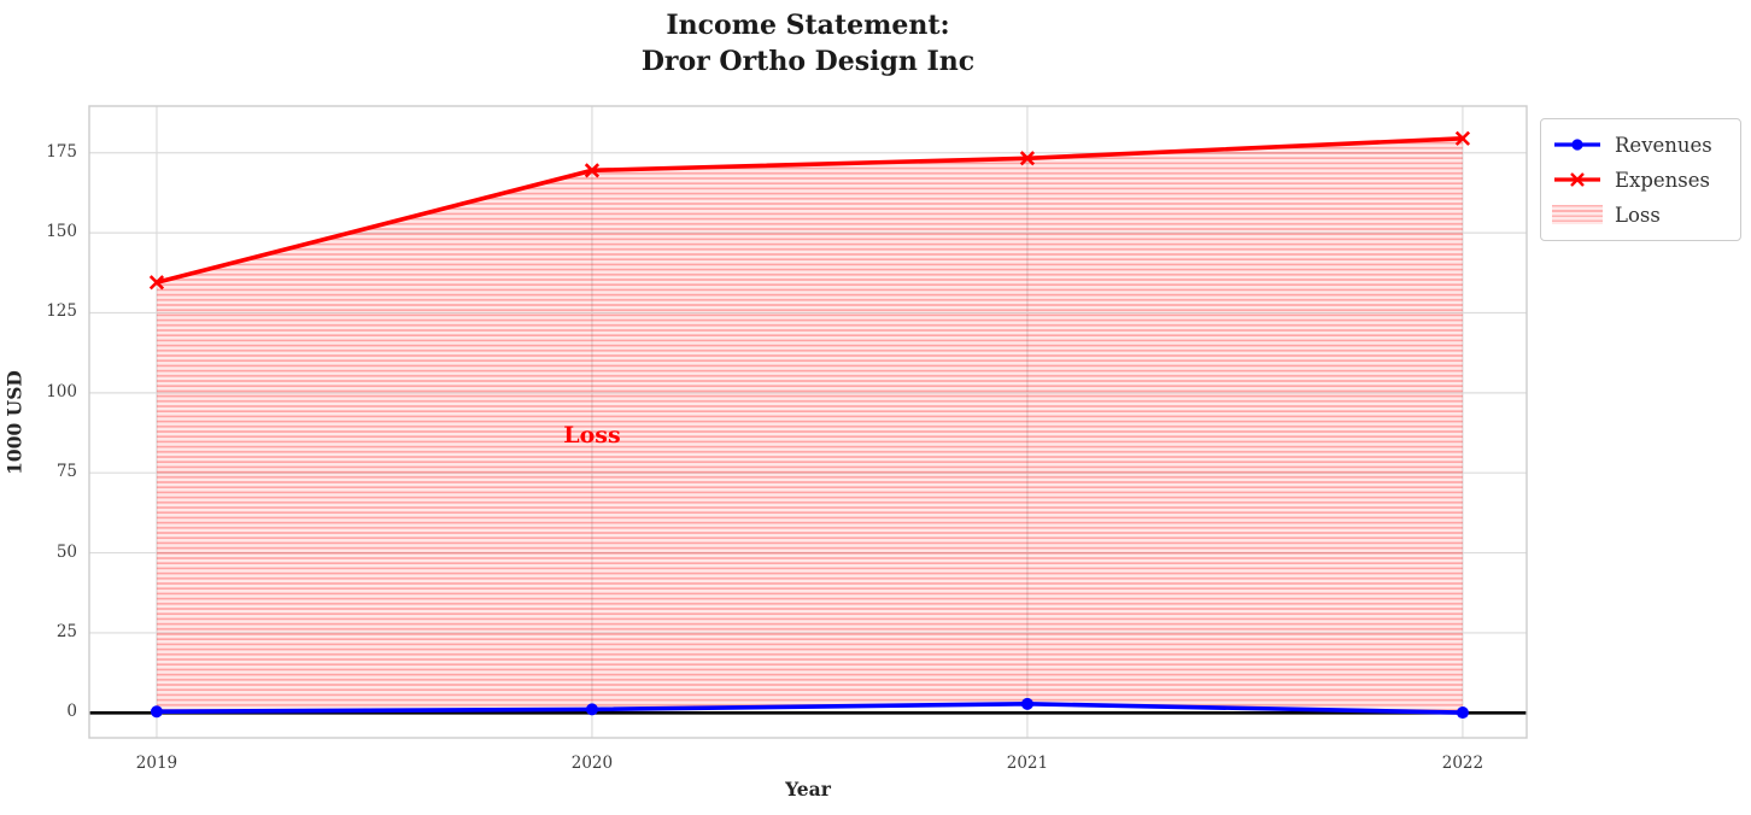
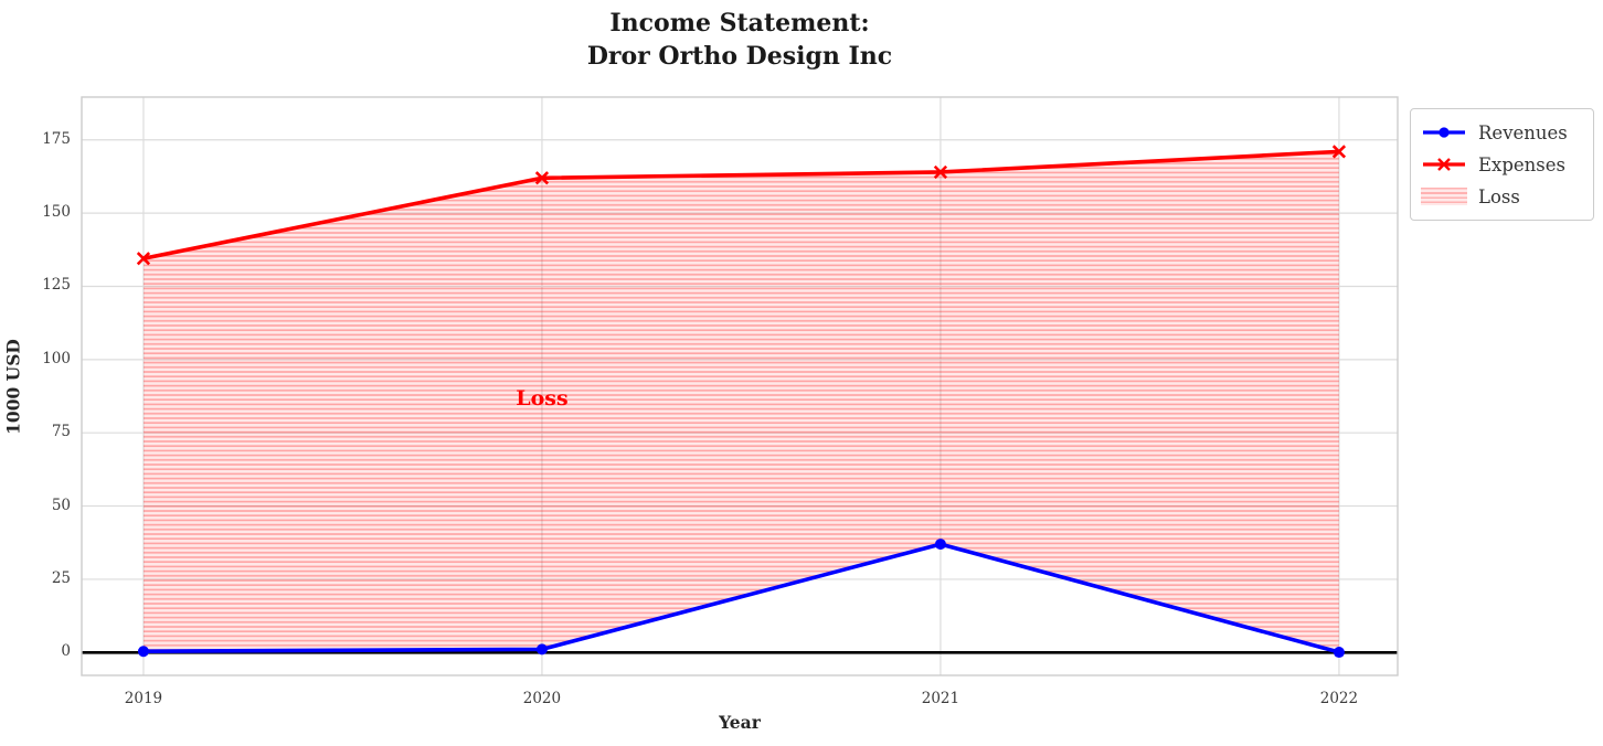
Expenses/2020: 170 -> 162
Revenues/2021: 3 -> 37
Expenses/2021: 173 -> 164
Expenses/2022: 180 -> 171
